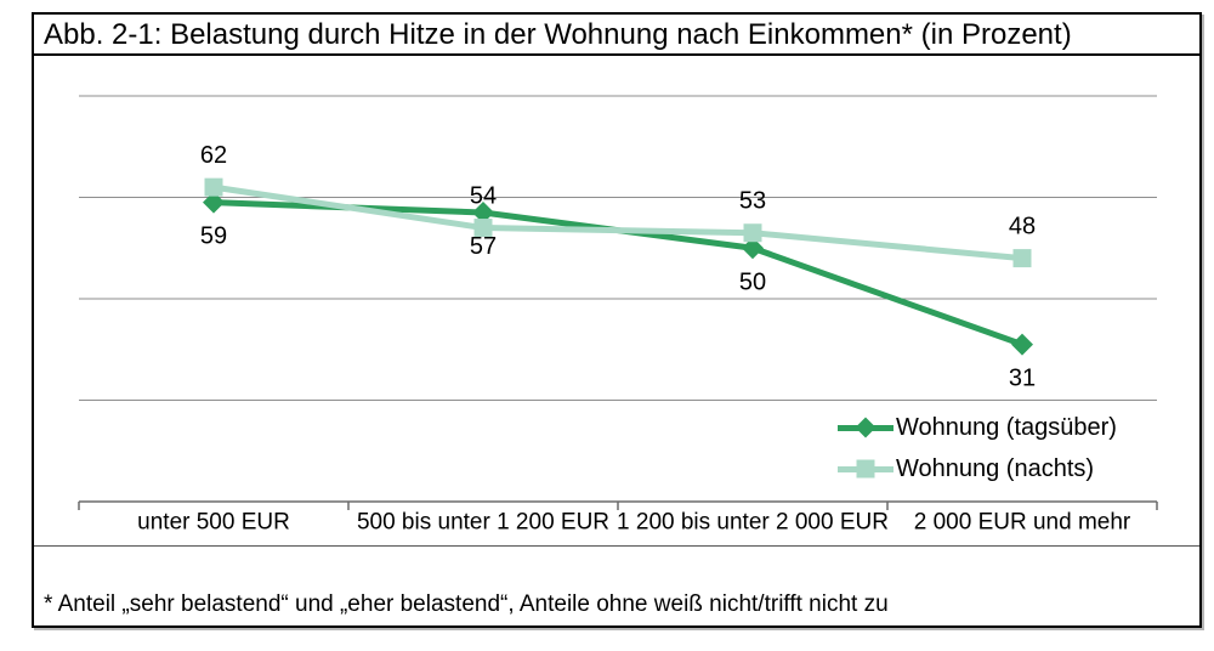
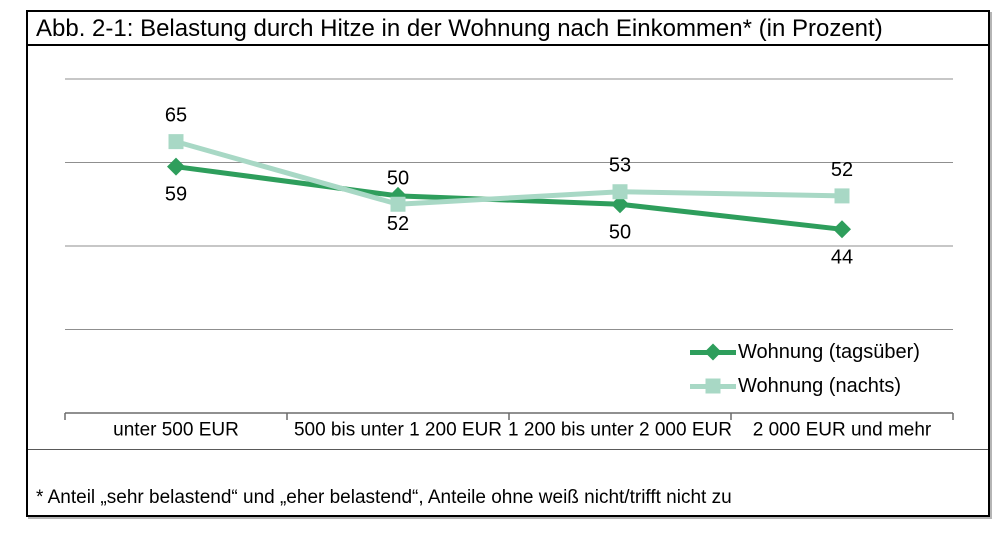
Wohnung (nachts)/unter 500 EUR: 62 -> 65
Wohnung (tagsüber)/500 bis unter 1 200 EUR: 57 -> 52
Wohnung (nachts)/500 bis unter 1 200 EUR: 54 -> 50
Wohnung (tagsüber)/2 000 EUR und mehr: 31 -> 44
Wohnung (nachts)/2 000 EUR und mehr: 48 -> 52
